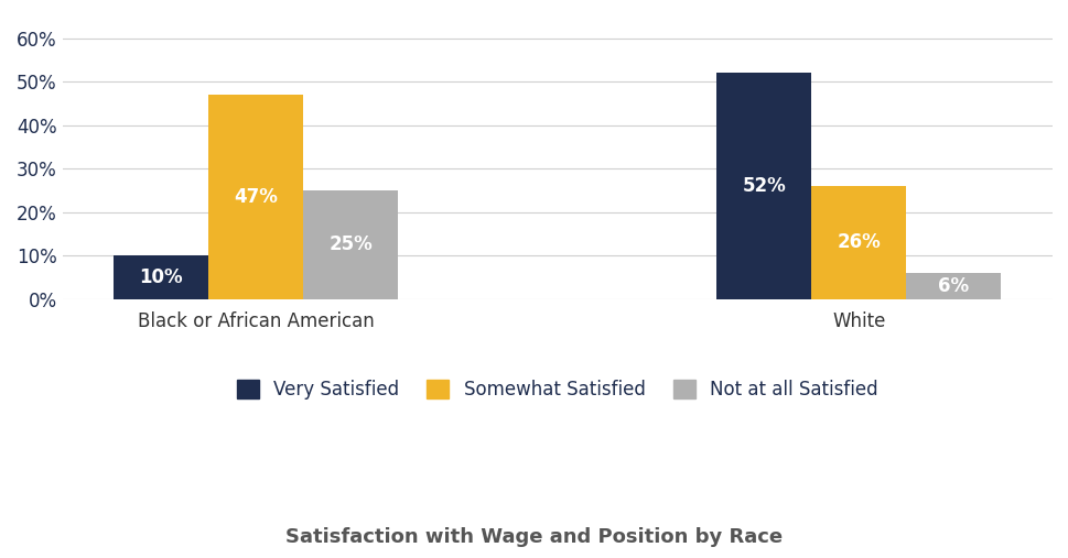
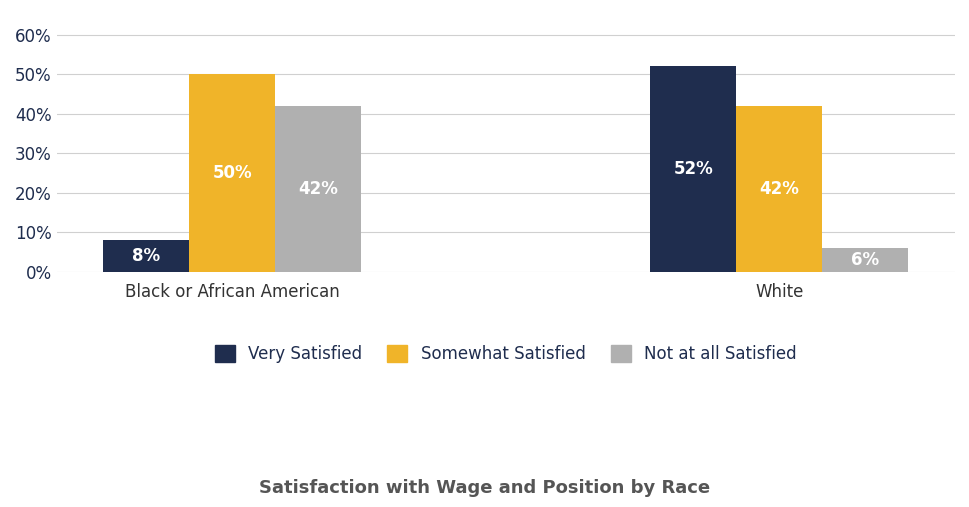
Very Satisfied/Black or African American: 10% -> 8%
Somewhat Satisfied/Black or African American: 47% -> 50%
Not at all Satisfied/Black or African American: 25% -> 42%
Somewhat Satisfied/White: 26% -> 42%
